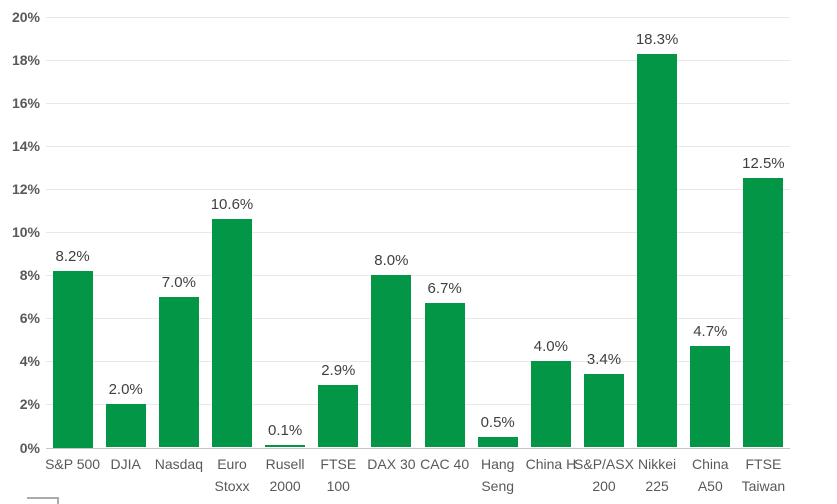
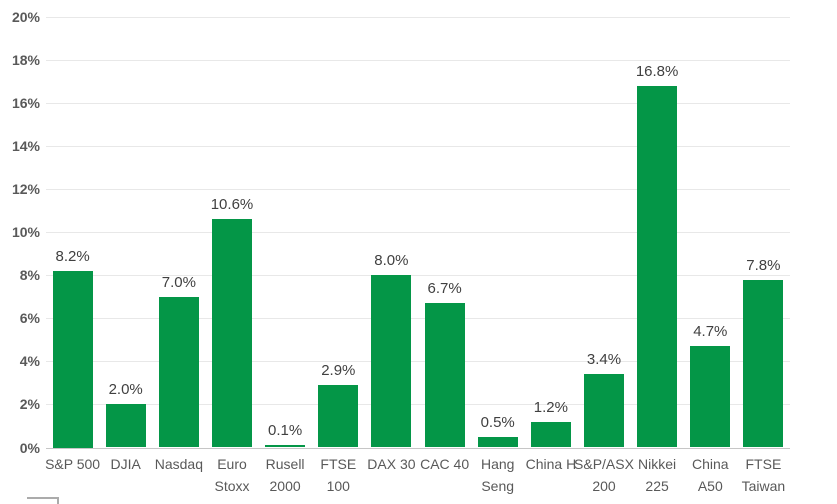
China H: 4.0% -> 1.2%
Nikkei 225: 18.3% -> 16.8%
FTSE Taiwan: 12.5% -> 7.8%
